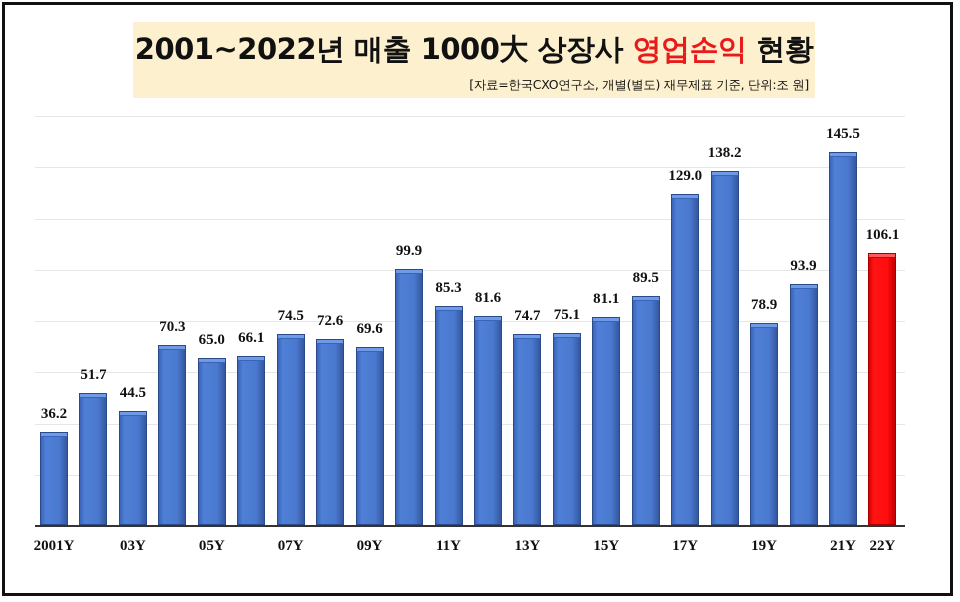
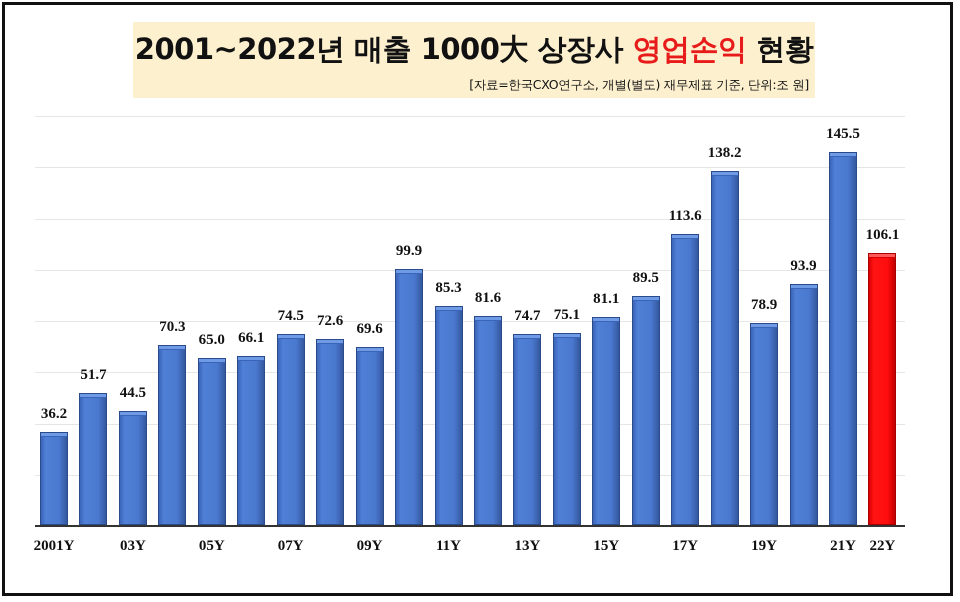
17Y: 129.0 -> 113.6
